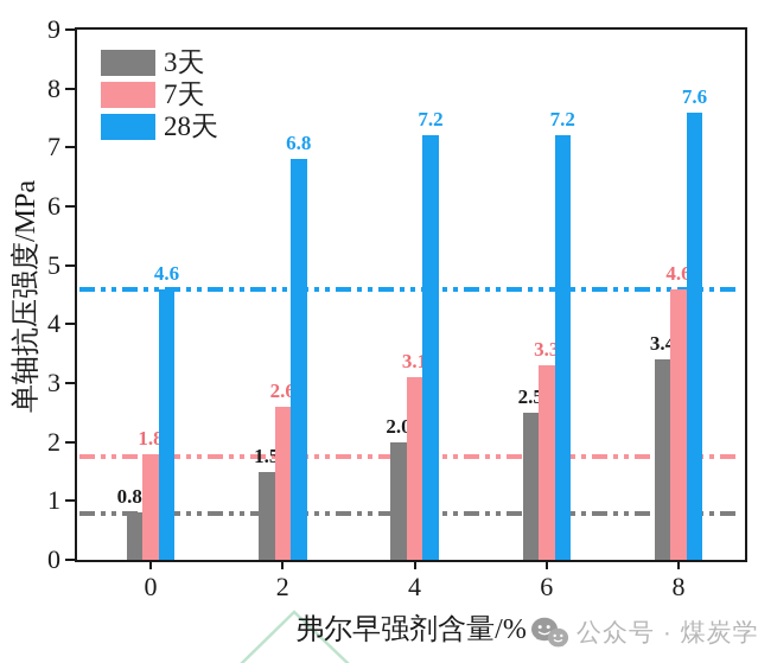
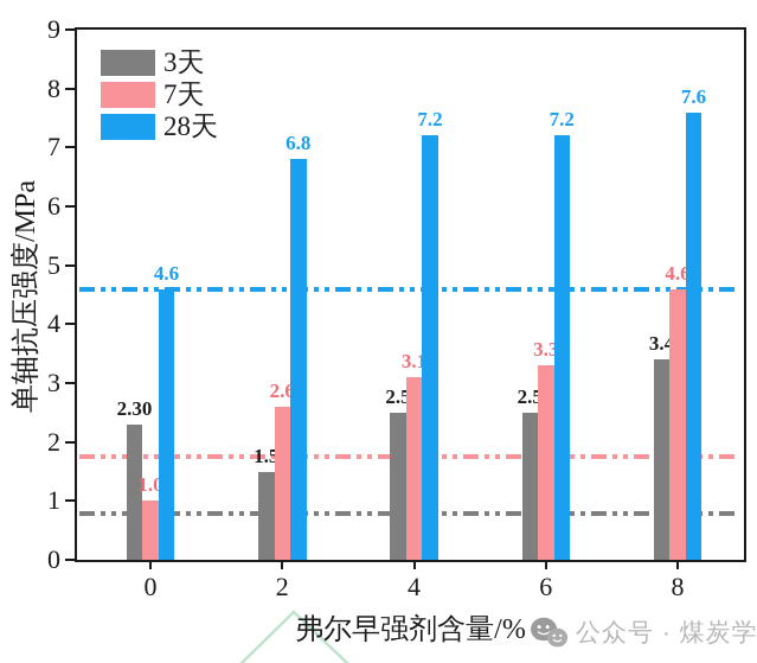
3天/0: 0.81 -> 2.30
7天/0: 1.8 -> 1.0
3天/4: 2.0 -> 2.5
